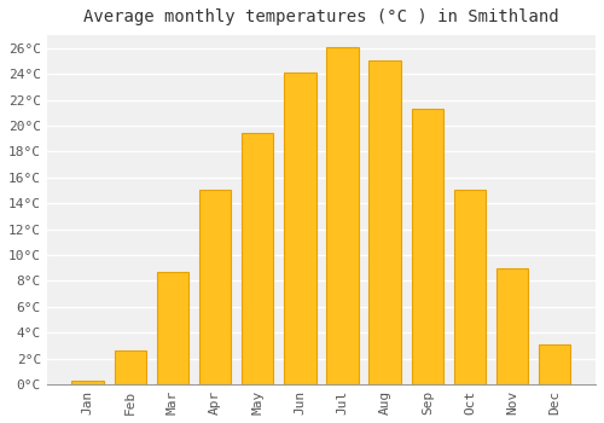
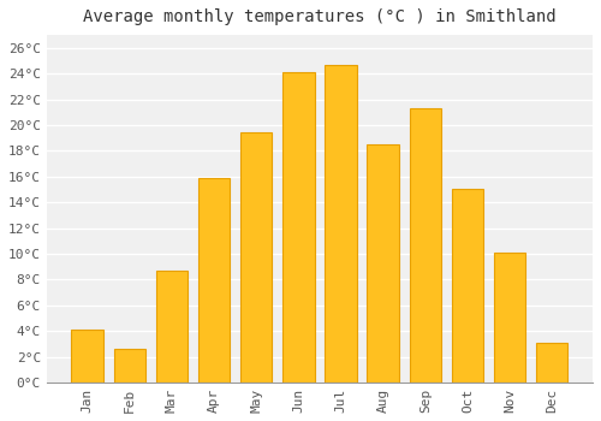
Jan: 0.3°C -> 4.1°C
Apr: 15.0°C -> 15.9°C
Jul: 26.1°C -> 24.7°C
Aug: 25.0°C -> 18.5°C
Nov: 9.0°C -> 10.1°C
